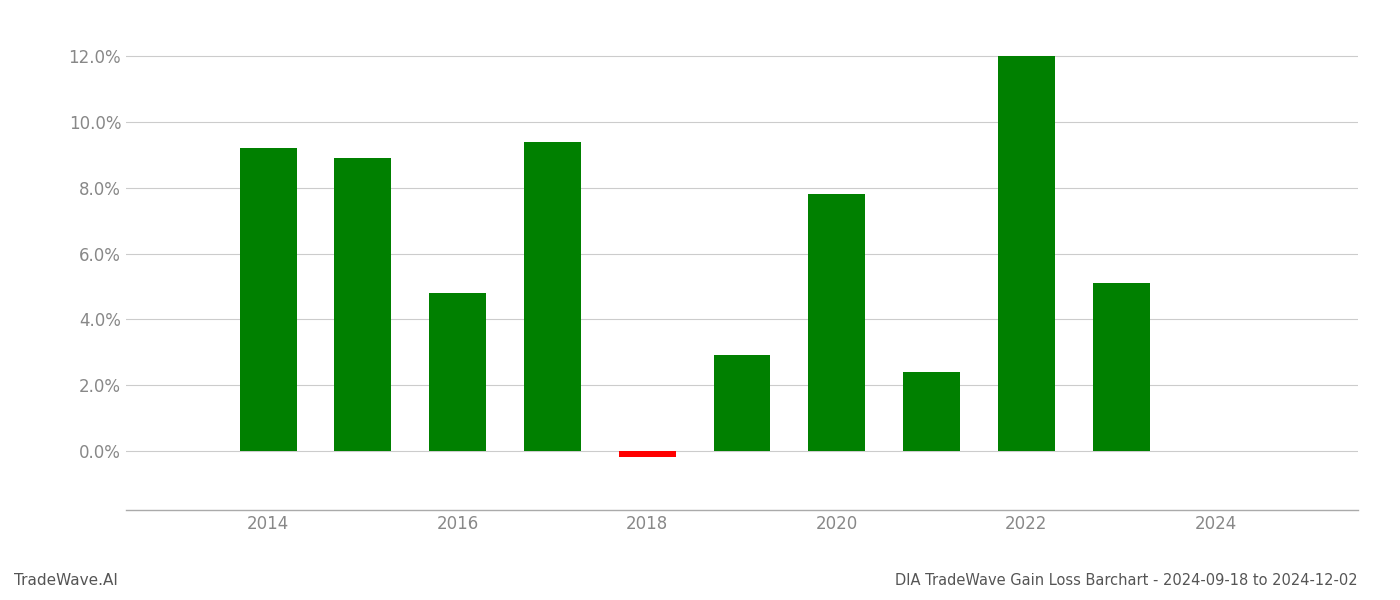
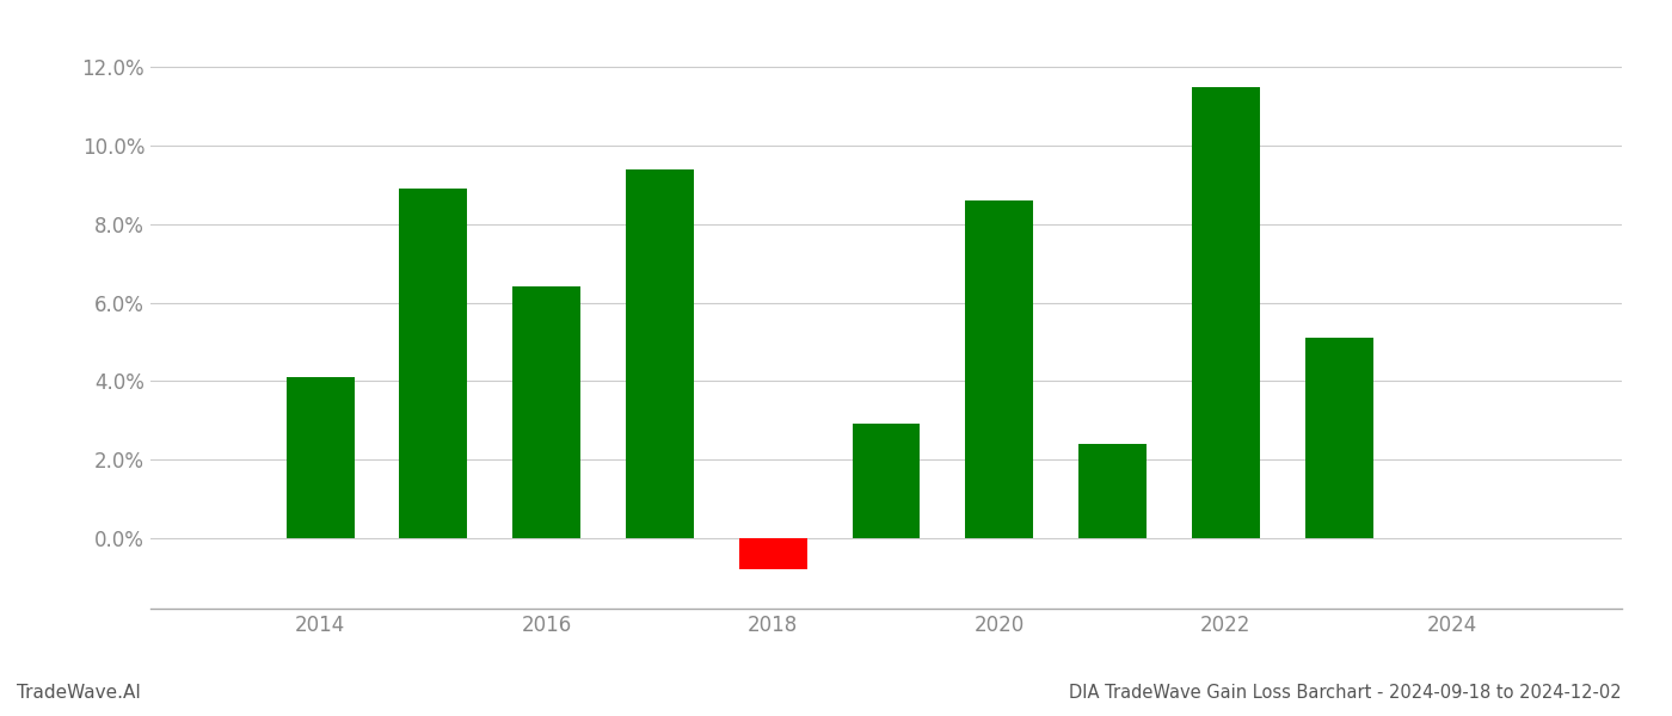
2014: 9.2% -> 4.1%
2016: 4.8% -> 6.4%
2018: -0.2% -> -0.8%
2020: 7.8% -> 8.6%
2022: 12.0% -> 11.5%
